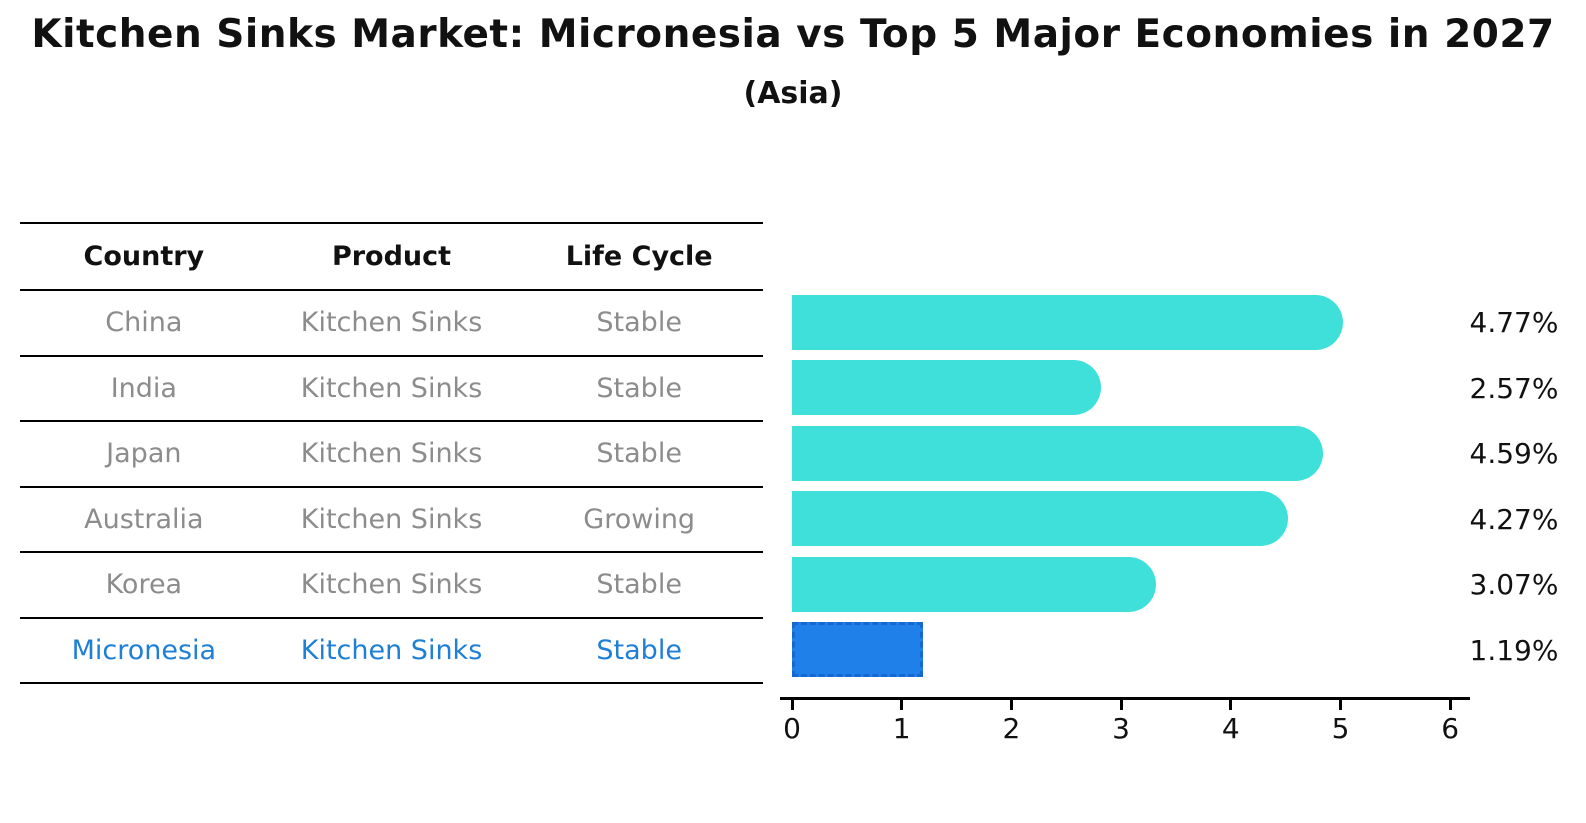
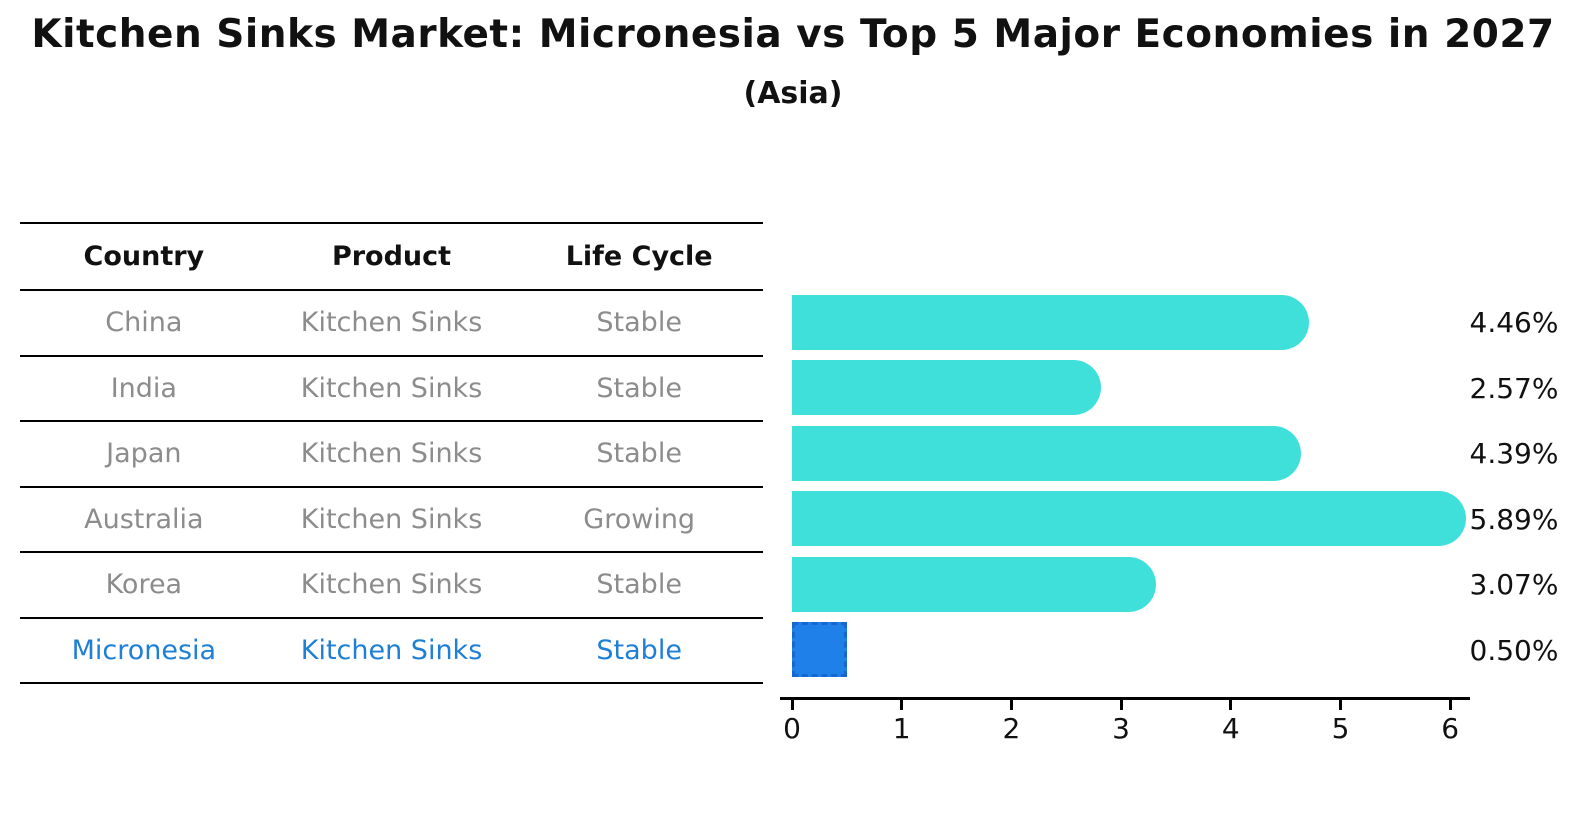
China: 4.77% -> 4.46%
Japan: 4.59% -> 4.39%
Australia: 4.27% -> 5.89%
Micronesia: 1.19% -> 0.50%
